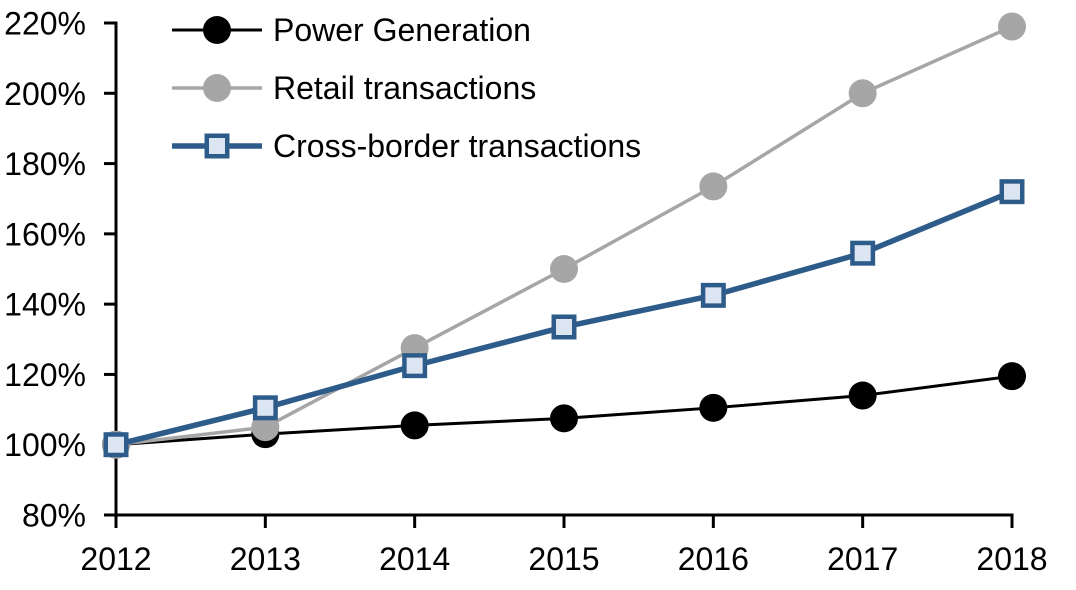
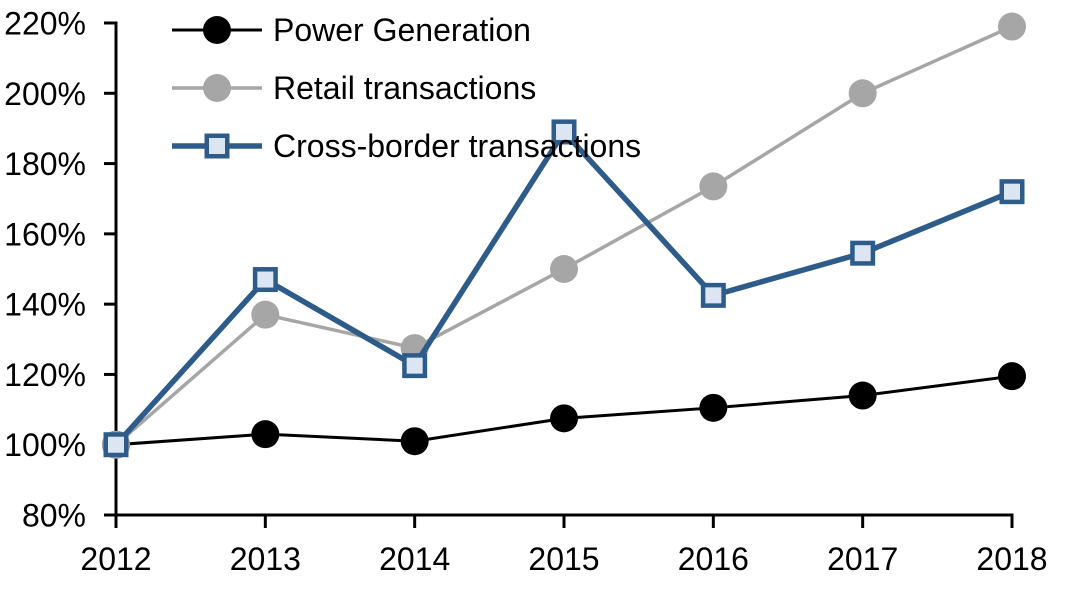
Retail transactions/2013: 105% -> 137%
Cross-border transactions/2013: 110% -> 147%
Power Generation/2014: 106% -> 101%
Cross-border transactions/2015: 134% -> 189%
